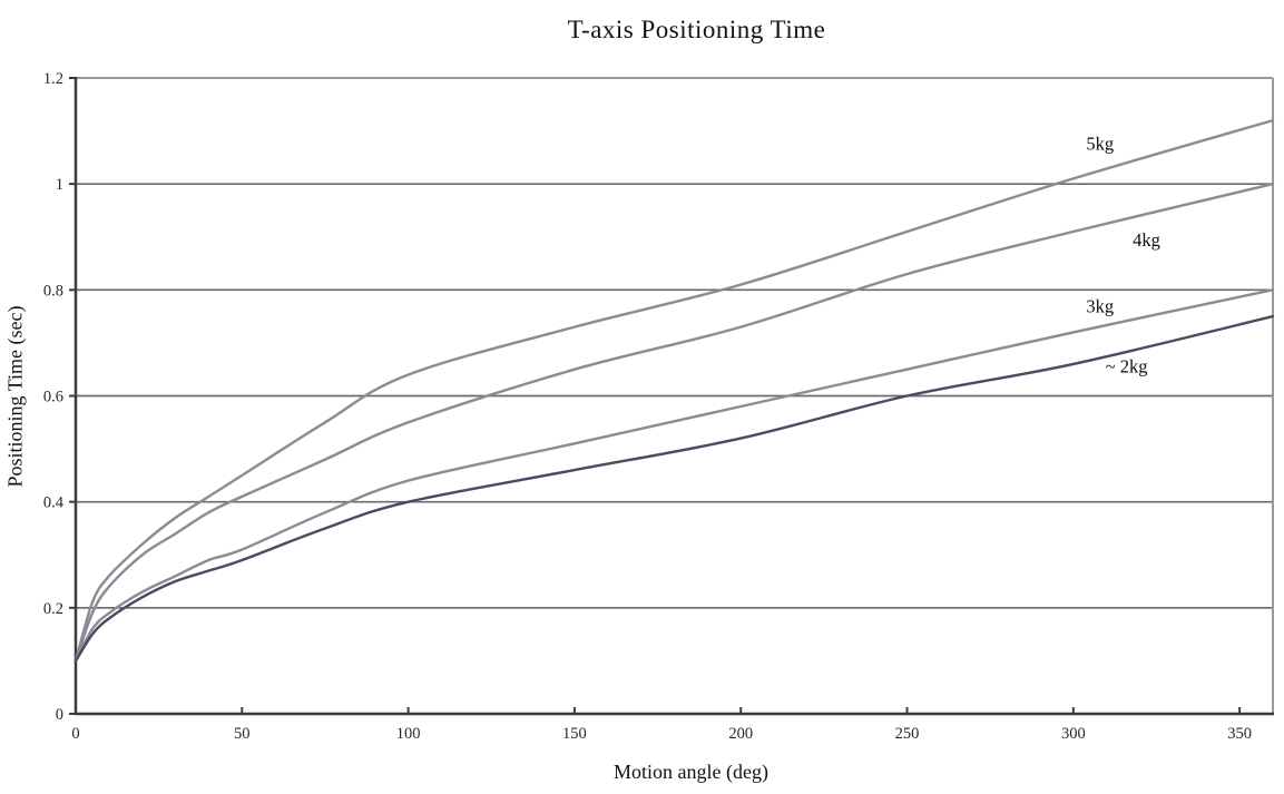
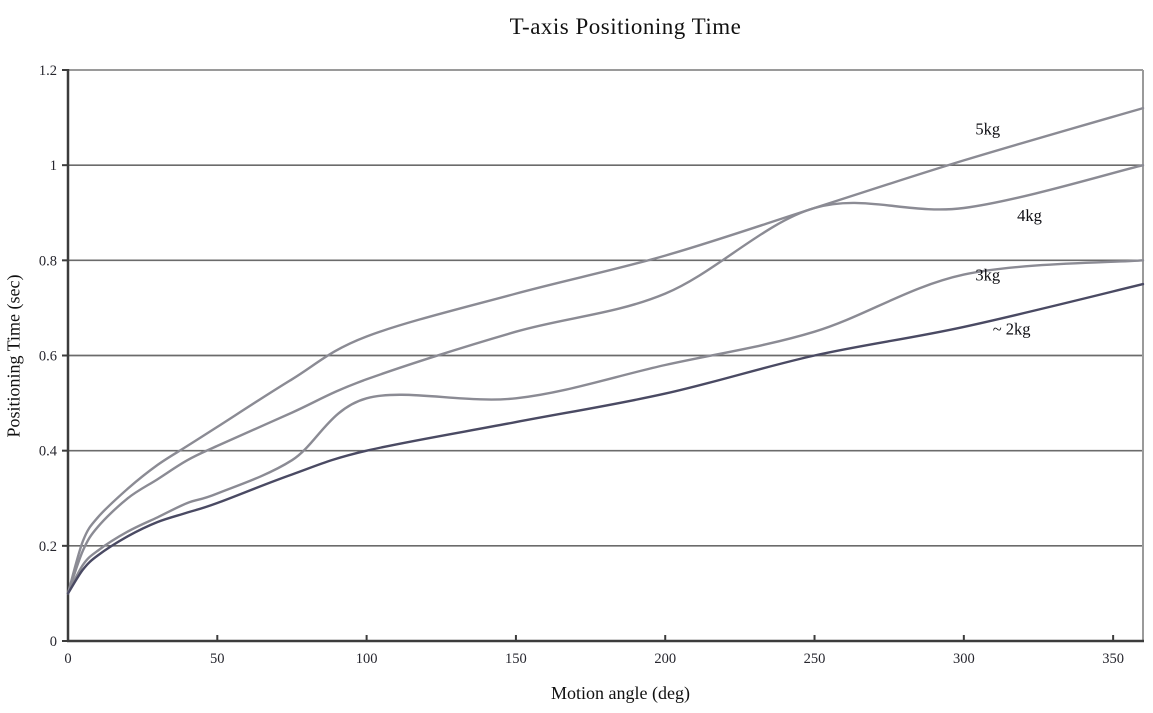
3kg/100: 0.44 -> 0.51
4kg/250: 0.83 -> 0.91
3kg/300: 0.72 -> 0.77
